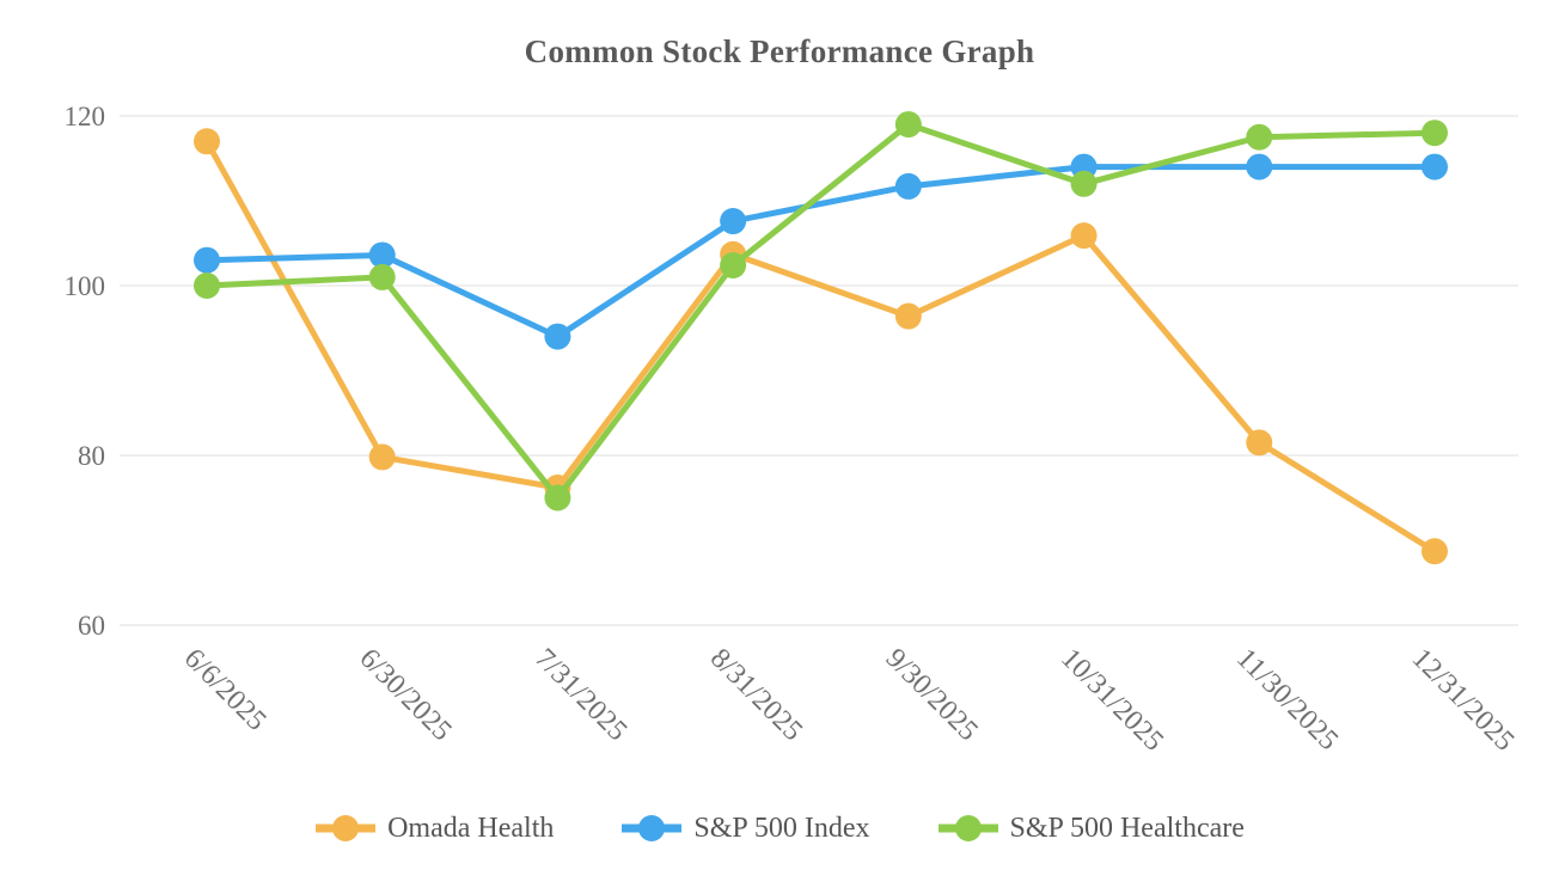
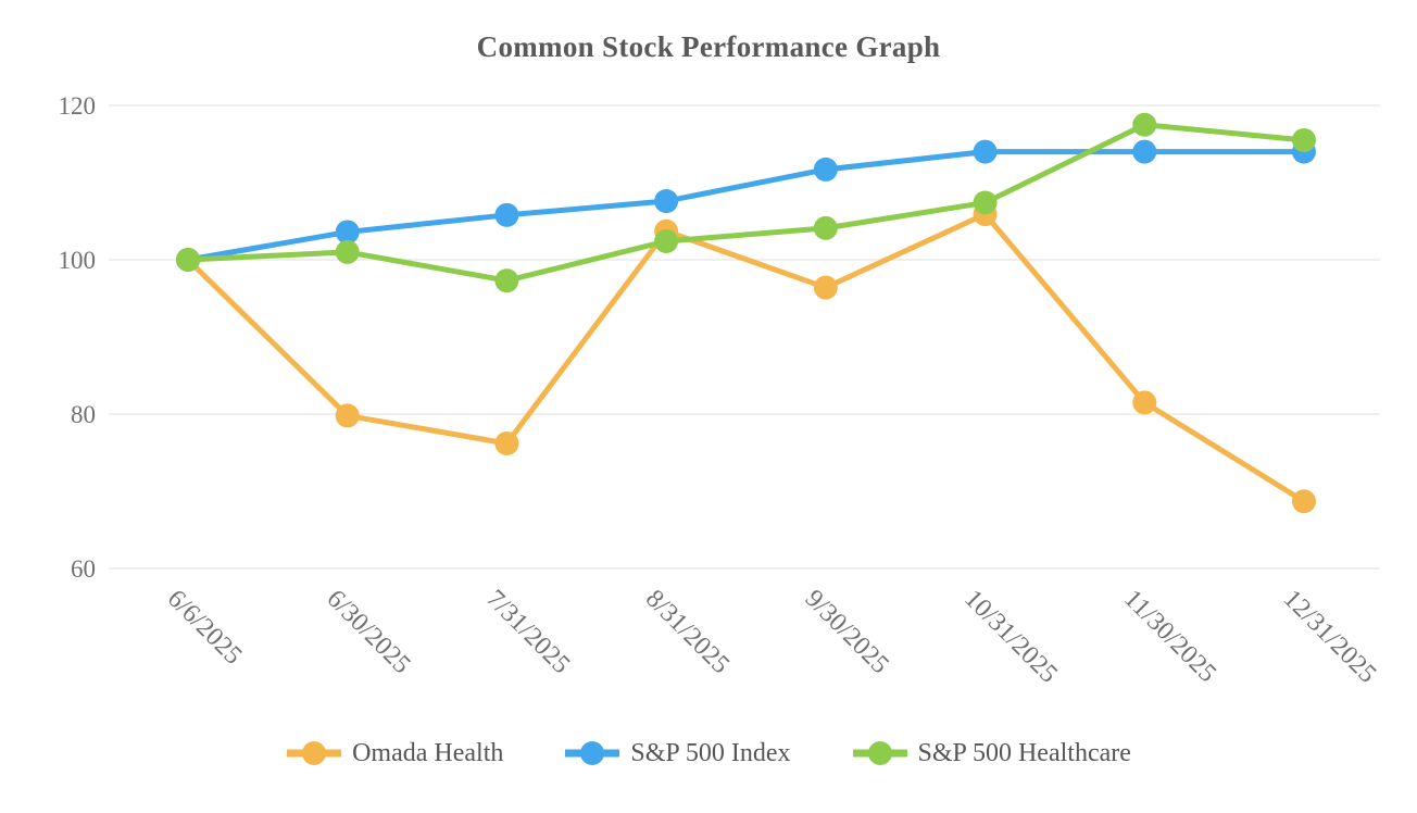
Omada Health/6/6/2025: 117 -> 100
S&P 500 Index/6/6/2025: 103 -> 100
S&P 500 Index/7/31/2025: 94 -> 106
S&P 500 Healthcare/7/31/2025: 75 -> 97
S&P 500 Healthcare/9/30/2025: 119 -> 104
S&P 500 Healthcare/10/31/2025: 112 -> 107
S&P 500 Healthcare/12/31/2025: 118 -> 116
